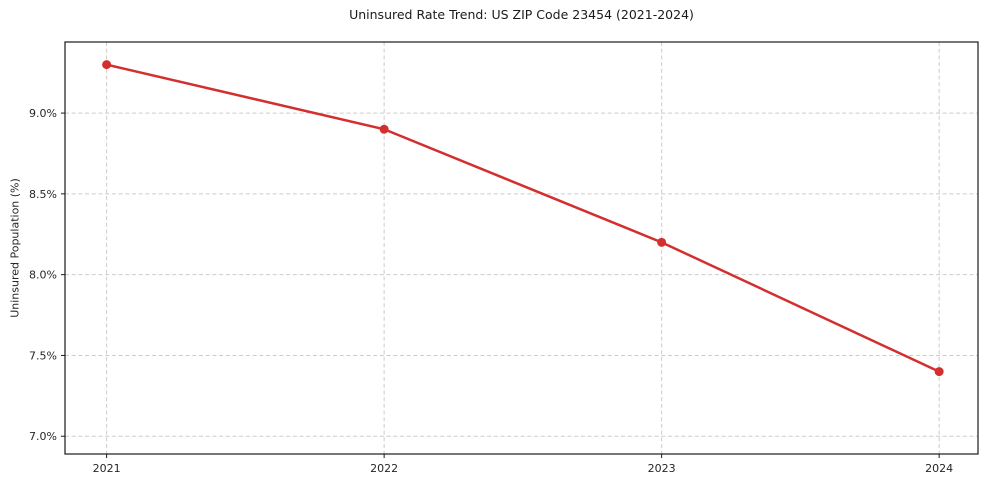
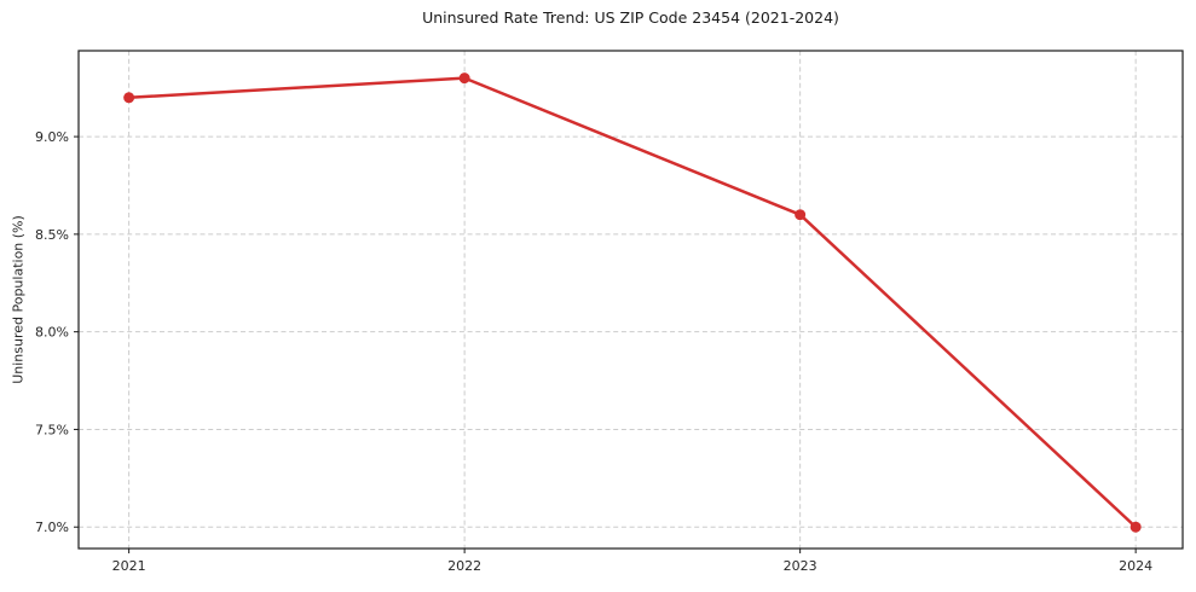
2021: 9.3% -> 9.2%
2022: 8.9% -> 9.3%
2023: 8.2% -> 8.6%
2024: 7.4% -> 7.0%
